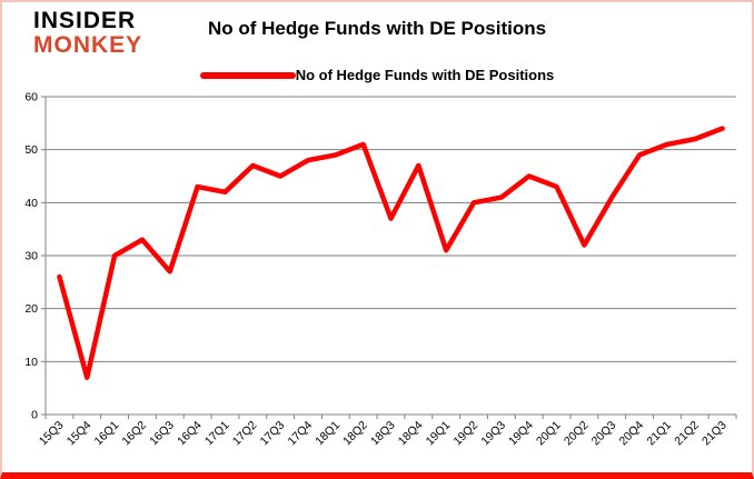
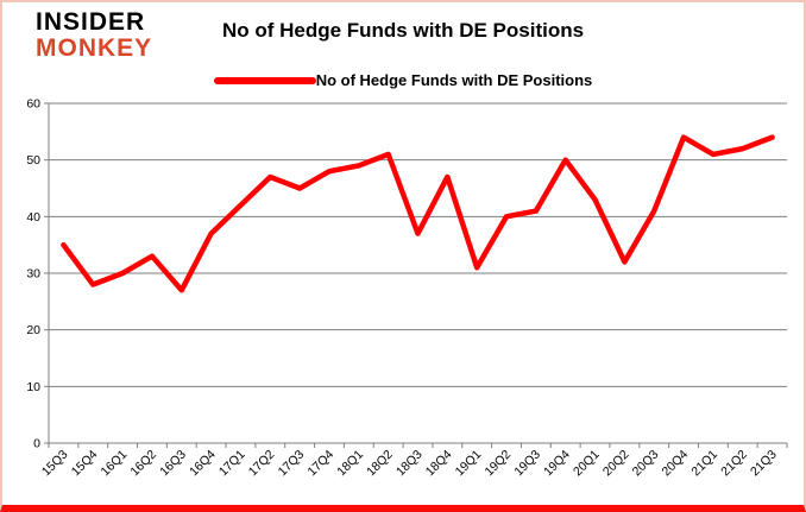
15Q3: 26 -> 35
15Q4: 7 -> 28
16Q4: 43 -> 37
19Q4: 45 -> 50
20Q4: 49 -> 54
